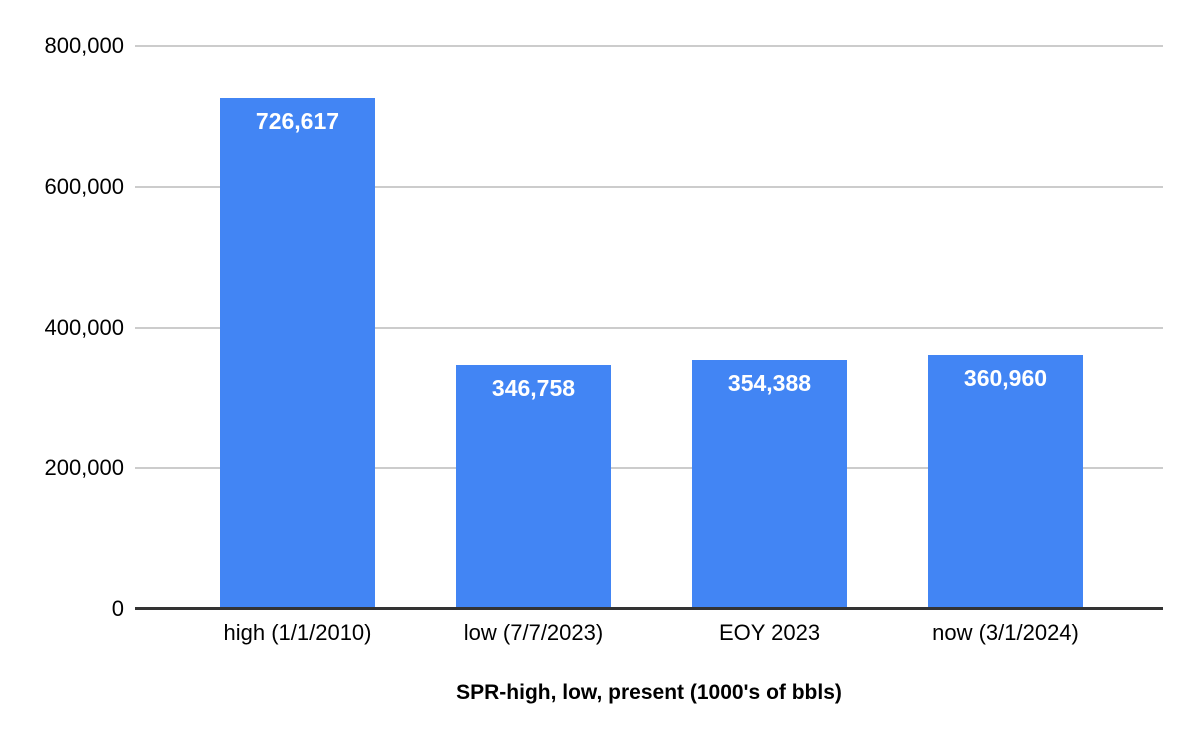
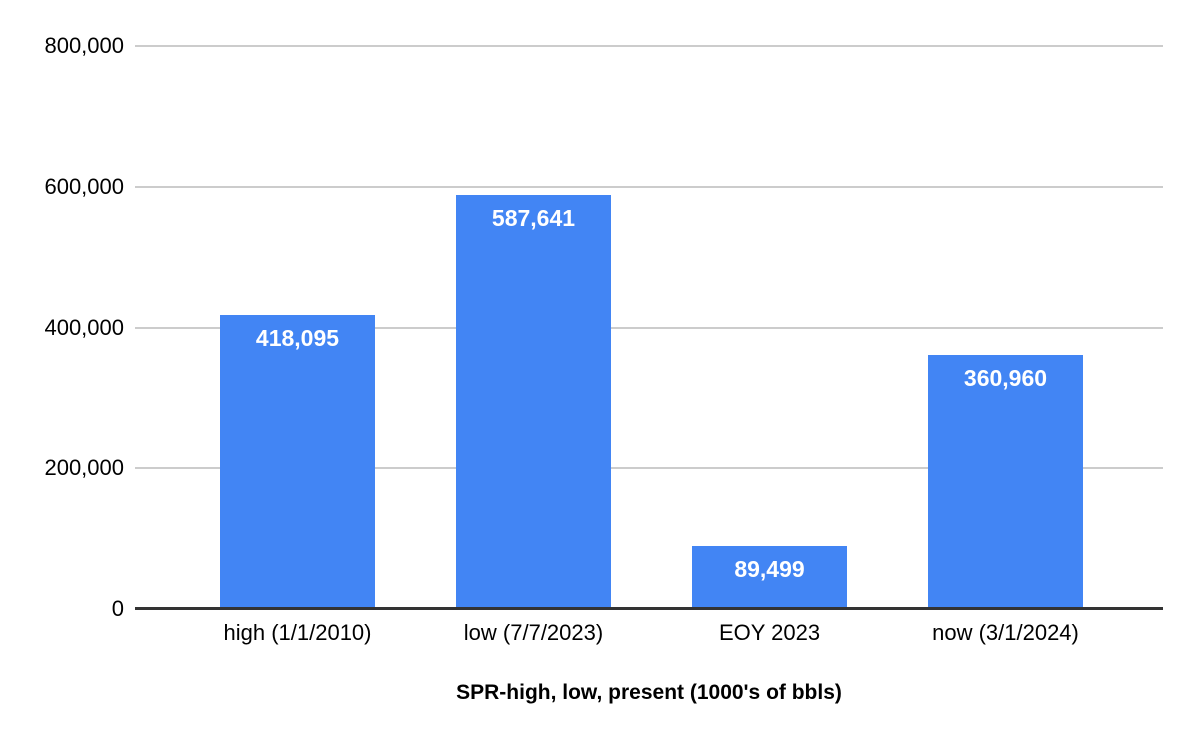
high (1/1/2010): 726,617 -> 418,095
low (7/7/2023): 346,758 -> 587,641
EOY 2023: 354,388 -> 89,499
